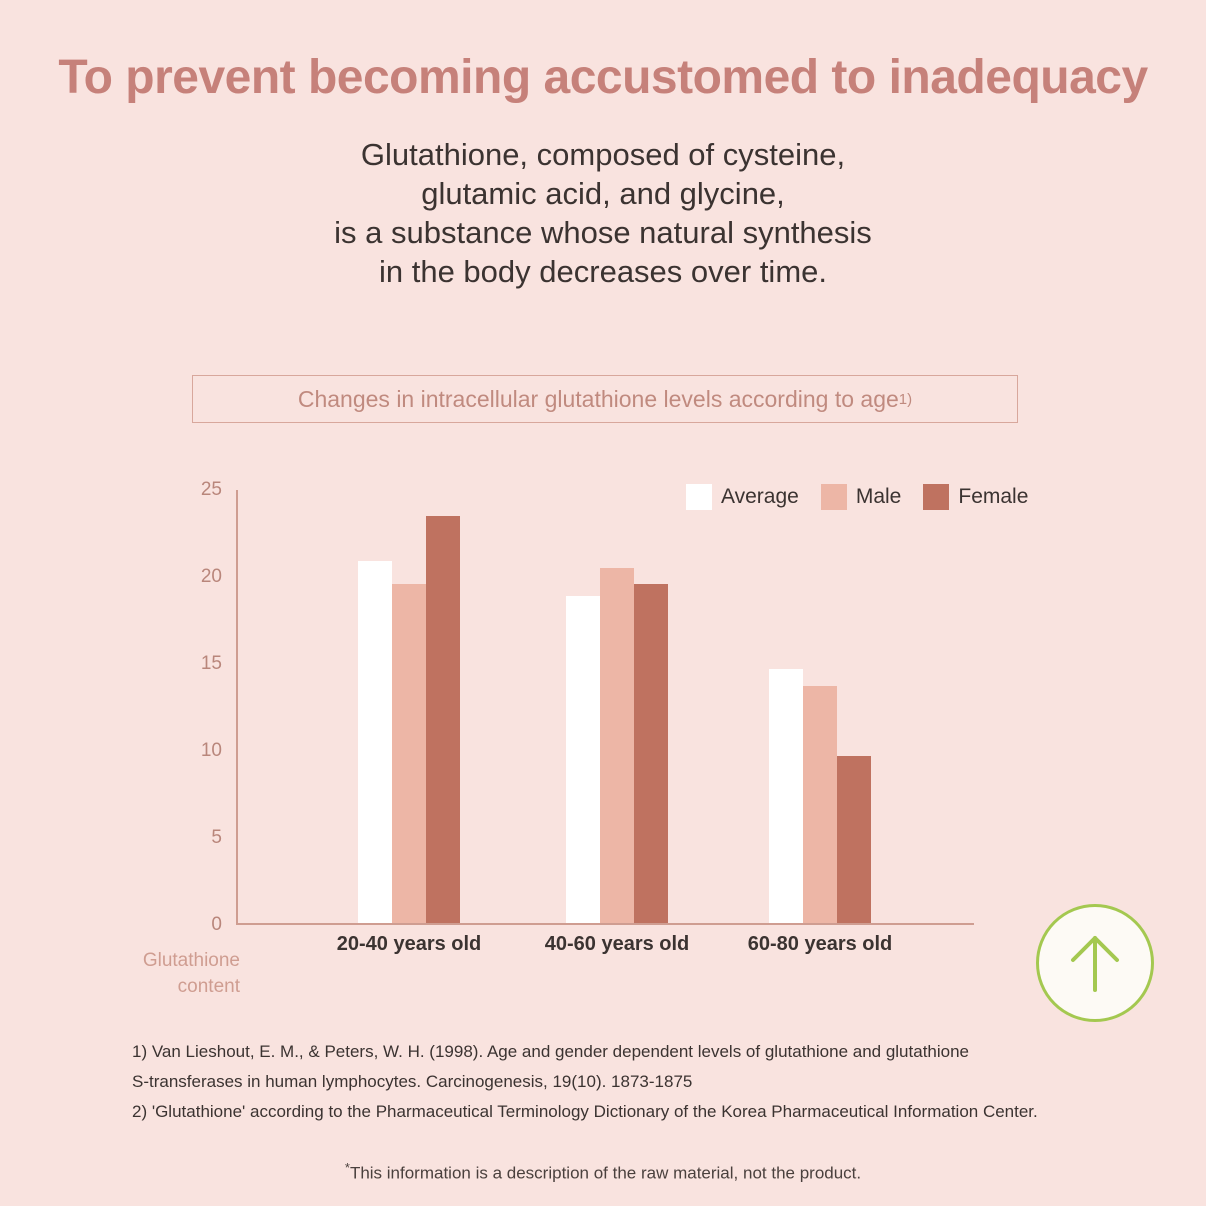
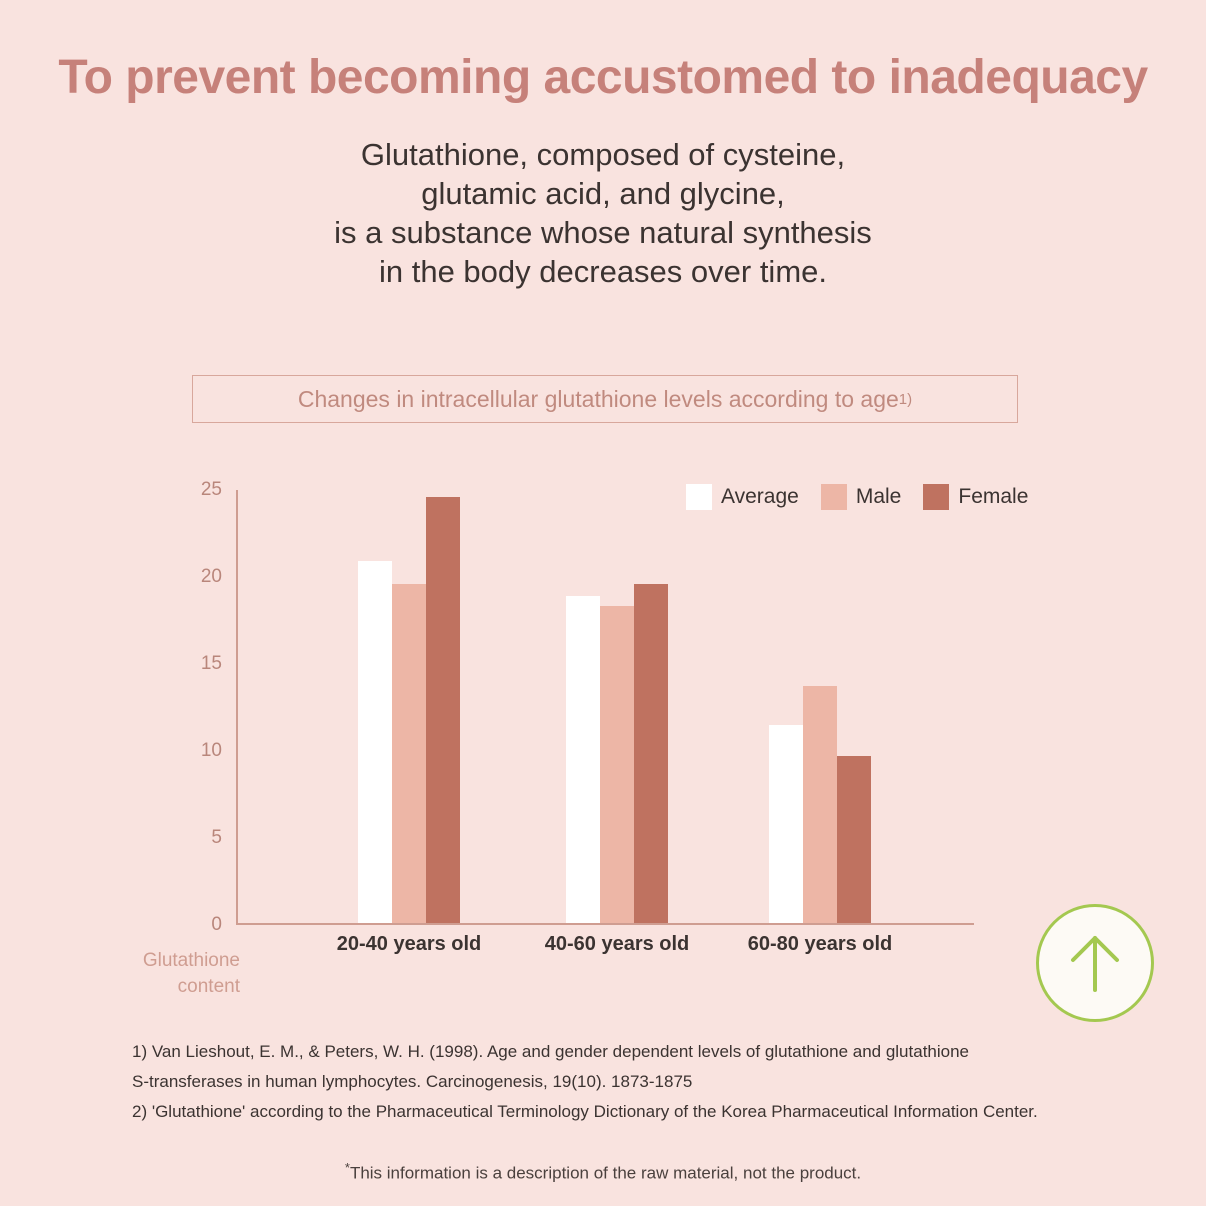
Female/20-40 years old: 23.4 -> 24.5
Male/40-60 years old: 20.4 -> 18.2
Average/60-80 years old: 14.6 -> 11.4
